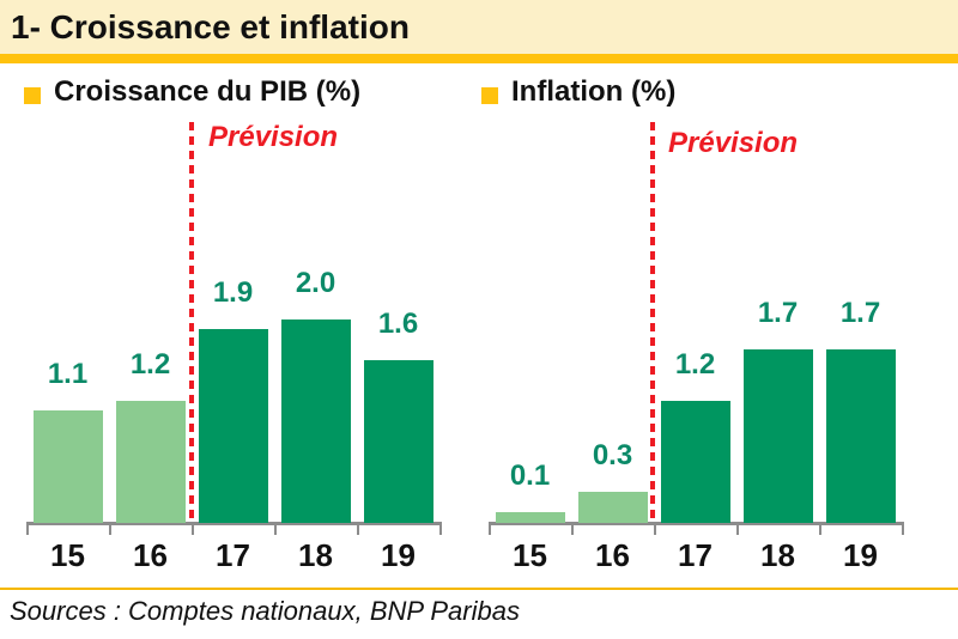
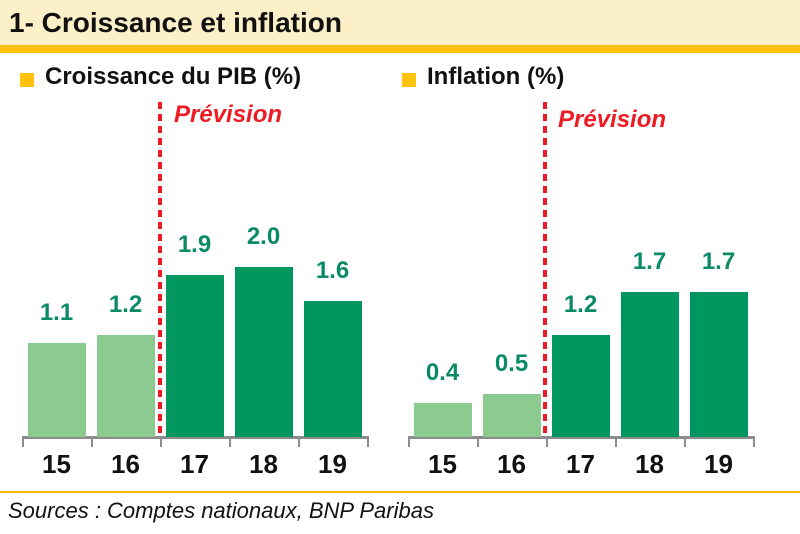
Inflation (%)/15: 0.1 -> 0.4
Inflation (%)/16: 0.3 -> 0.5
